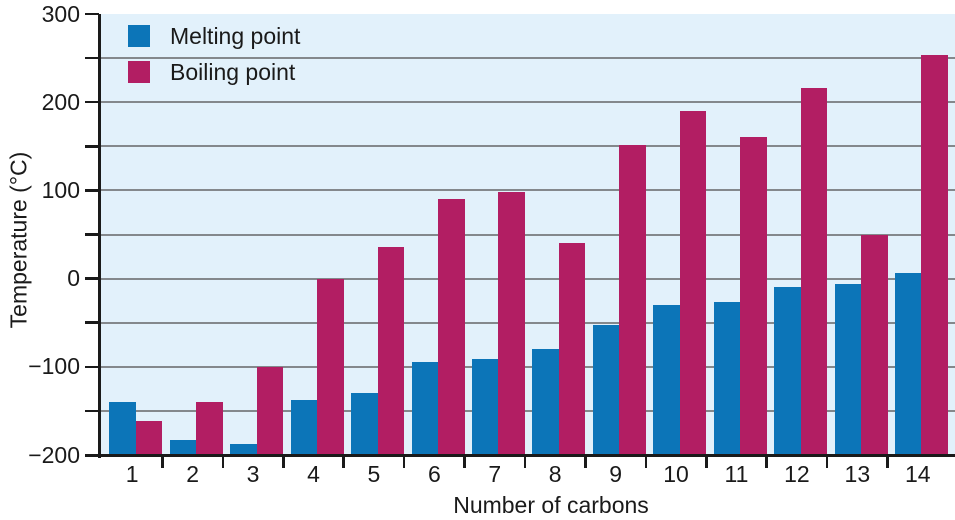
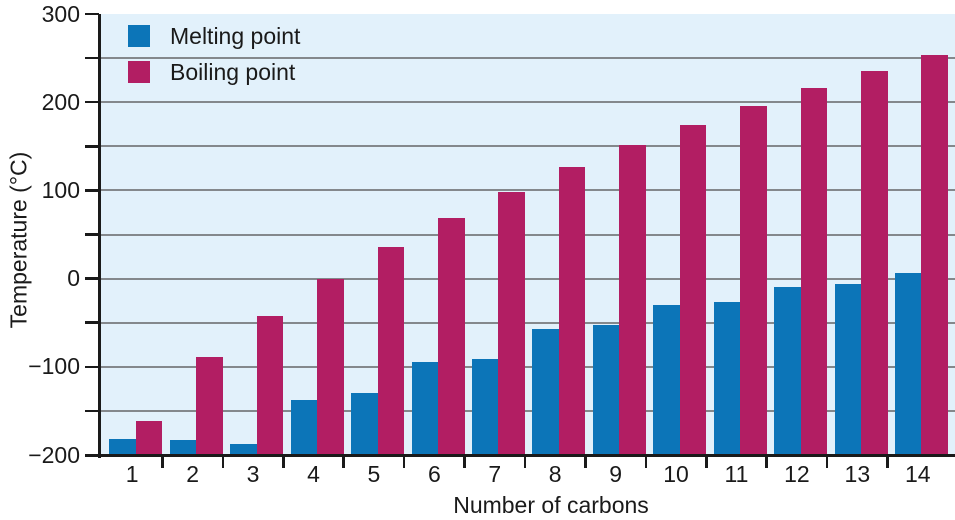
Melting point/1: -140 -> -180
Boiling point/2: -140 -> -90
Boiling point/3: -100 -> -40
Boiling point/6: 90 -> 70
Melting point/8: -80 -> -60
Boiling point/8: 40 -> 130
Boiling point/10: 190 -> 170
Boiling point/11: 160 -> 200
Boiling point/13: 50 -> 240
